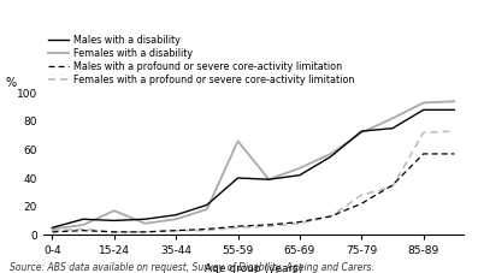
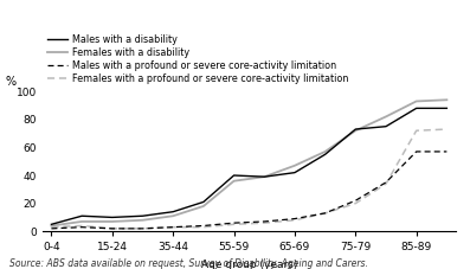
Females with a disability/15-24: 17 -> 7
Females with a disability/55-59: 66 -> 36
Females with a profound or severe core-activity limitation/75-79: 28 -> 20
